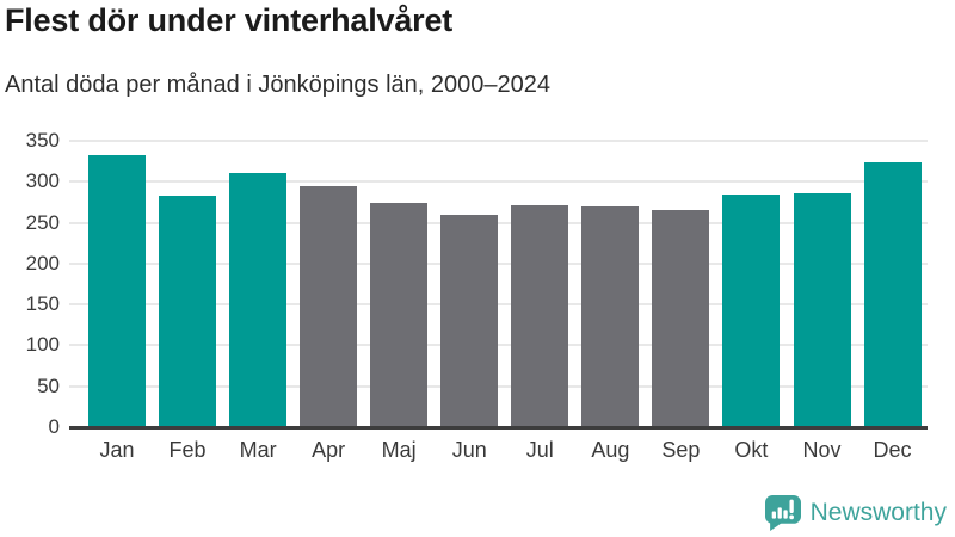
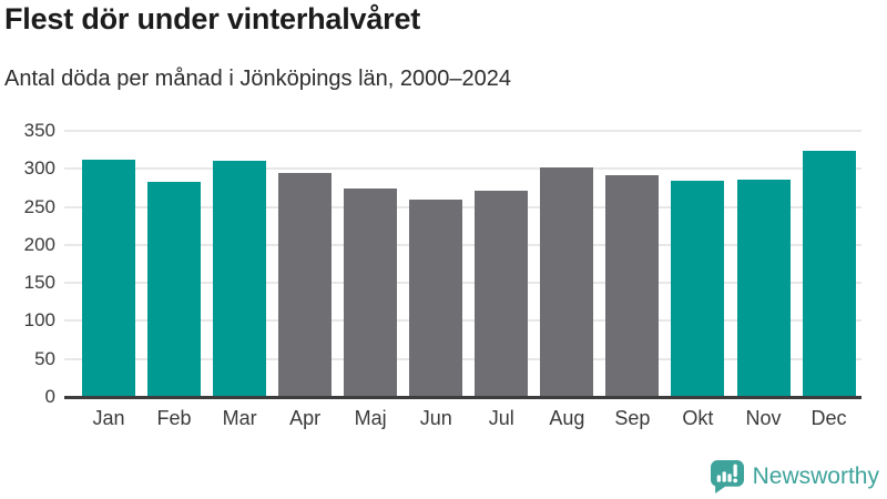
Jan: 330 -> 310
Aug: 270 -> 300
Sep: 260 -> 290
